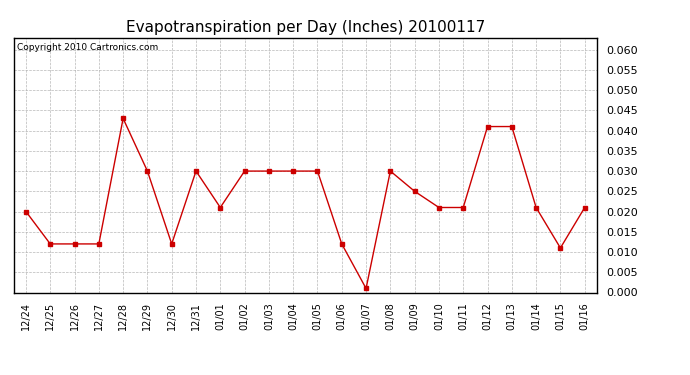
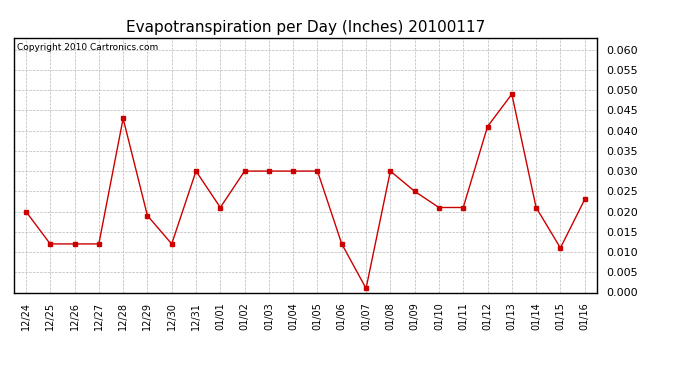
12/29: 0.030 -> 0.019
01/13: 0.041 -> 0.049
01/16: 0.021 -> 0.023
